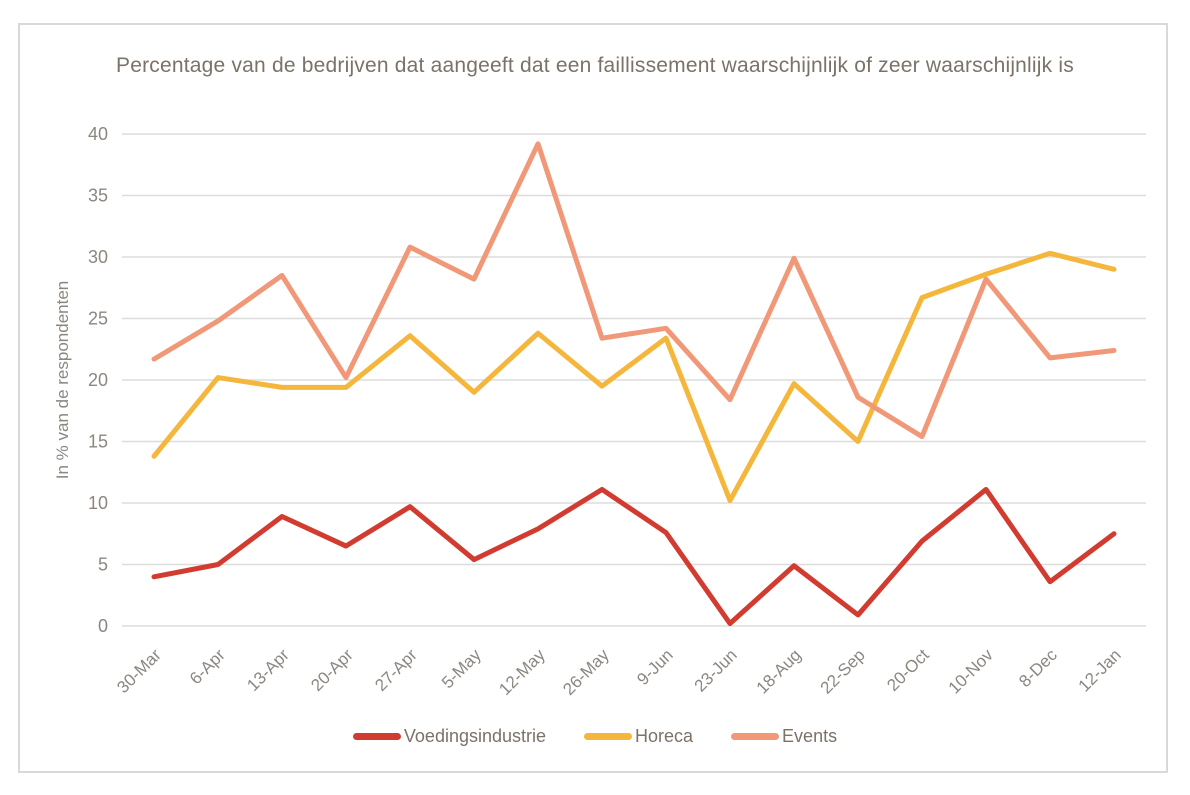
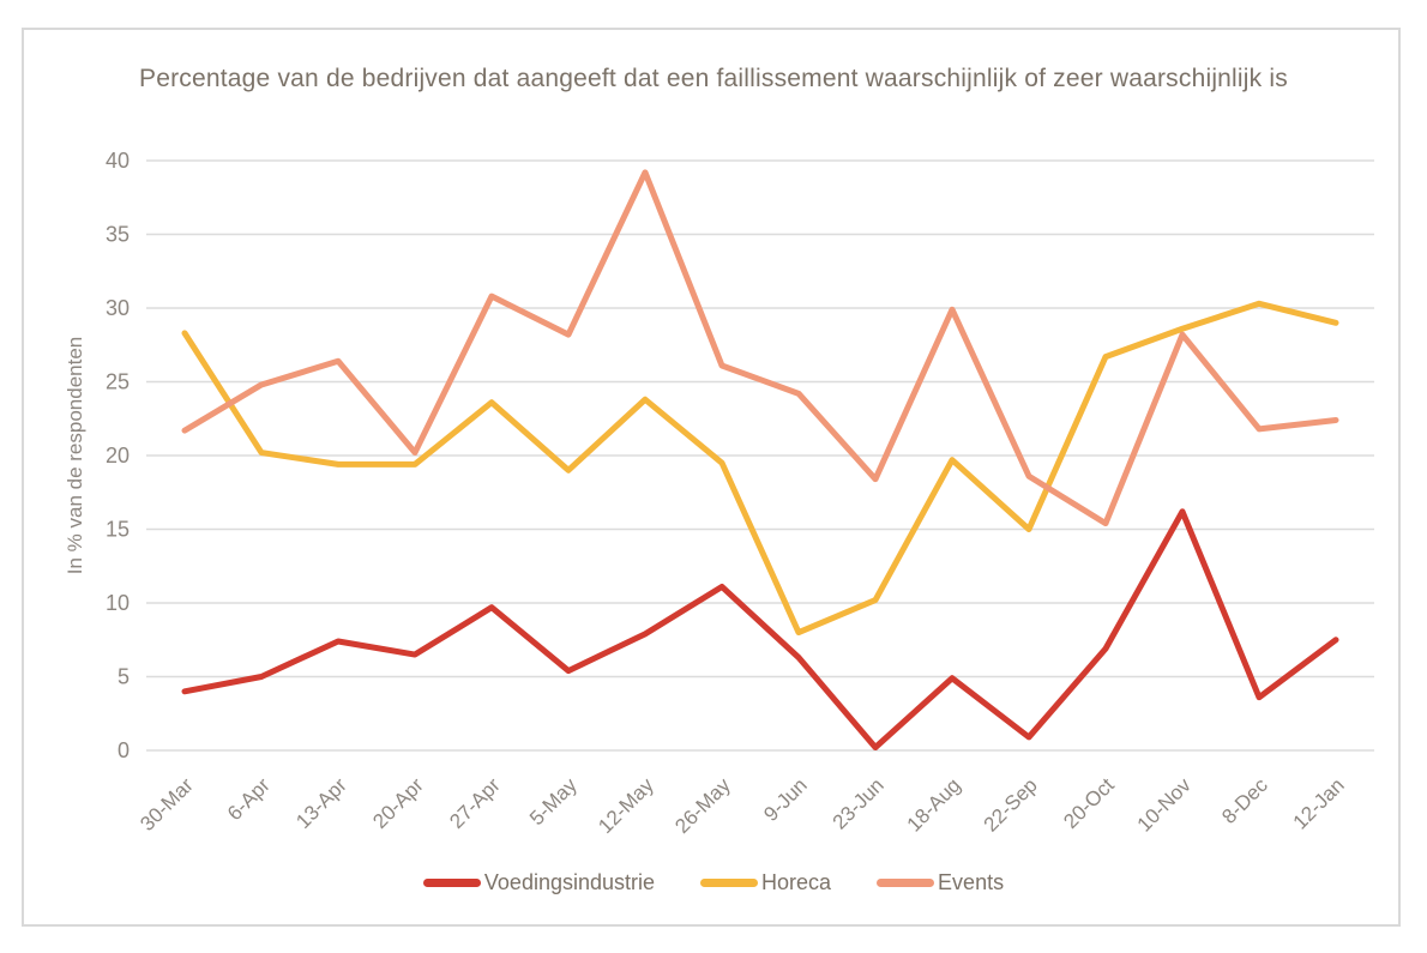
Horeca/30-Mar: 13.8 -> 28.3
Voedingsindustrie/13-Apr: 8.9 -> 7.4
Events/13-Apr: 28.5 -> 26.4
Events/26-May: 23.4 -> 26.1
Voedingsindustrie/9-Jun: 7.6 -> 6.3
Horeca/9-Jun: 23.4 -> 8.0
Voedingsindustrie/10-Nov: 11.1 -> 16.2
